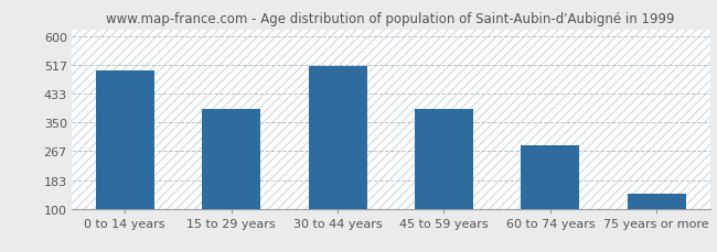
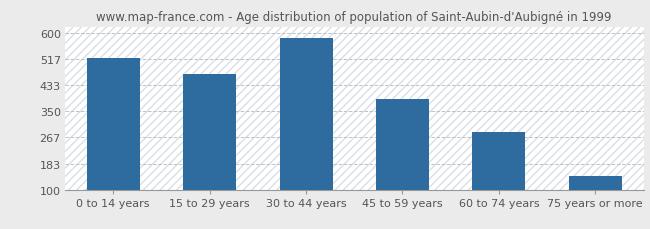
0 to 14 years: 500 -> 520
15 to 29 years: 390 -> 470
30 to 44 years: 515 -> 585
